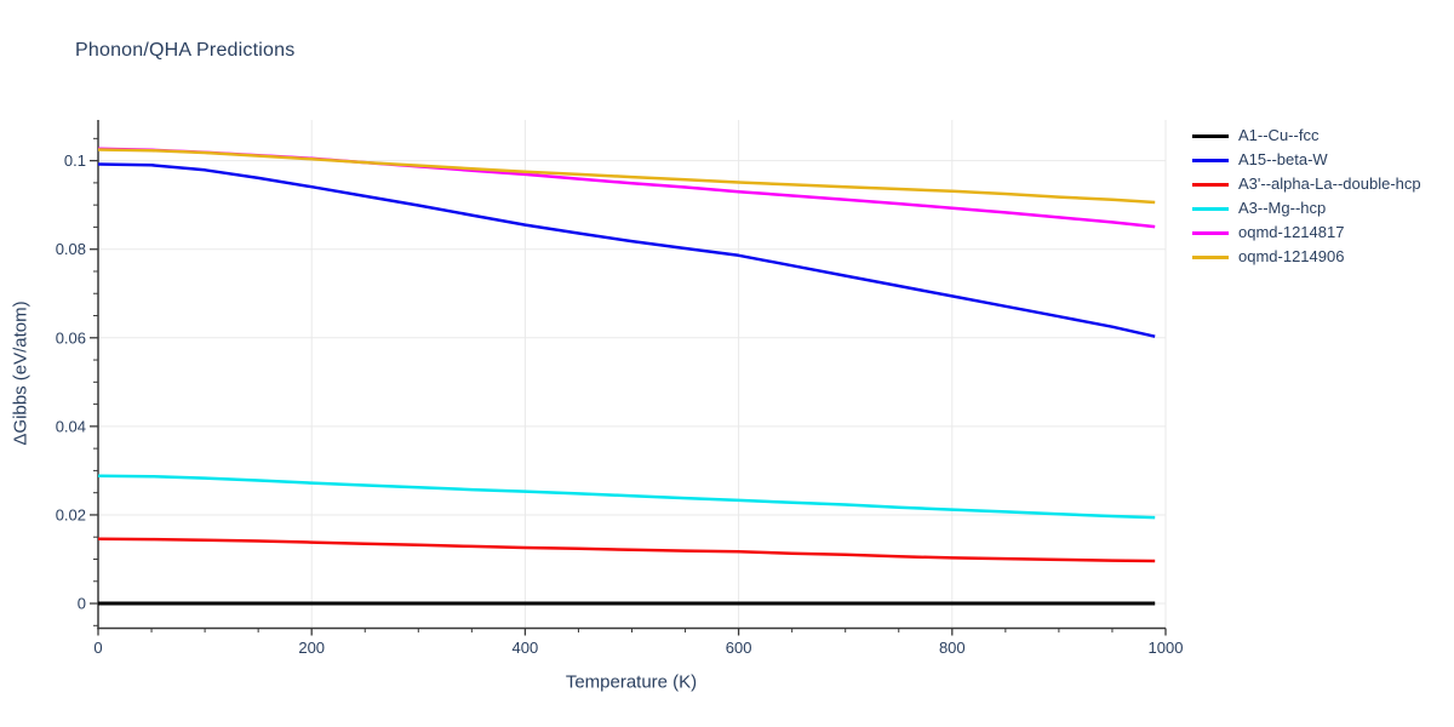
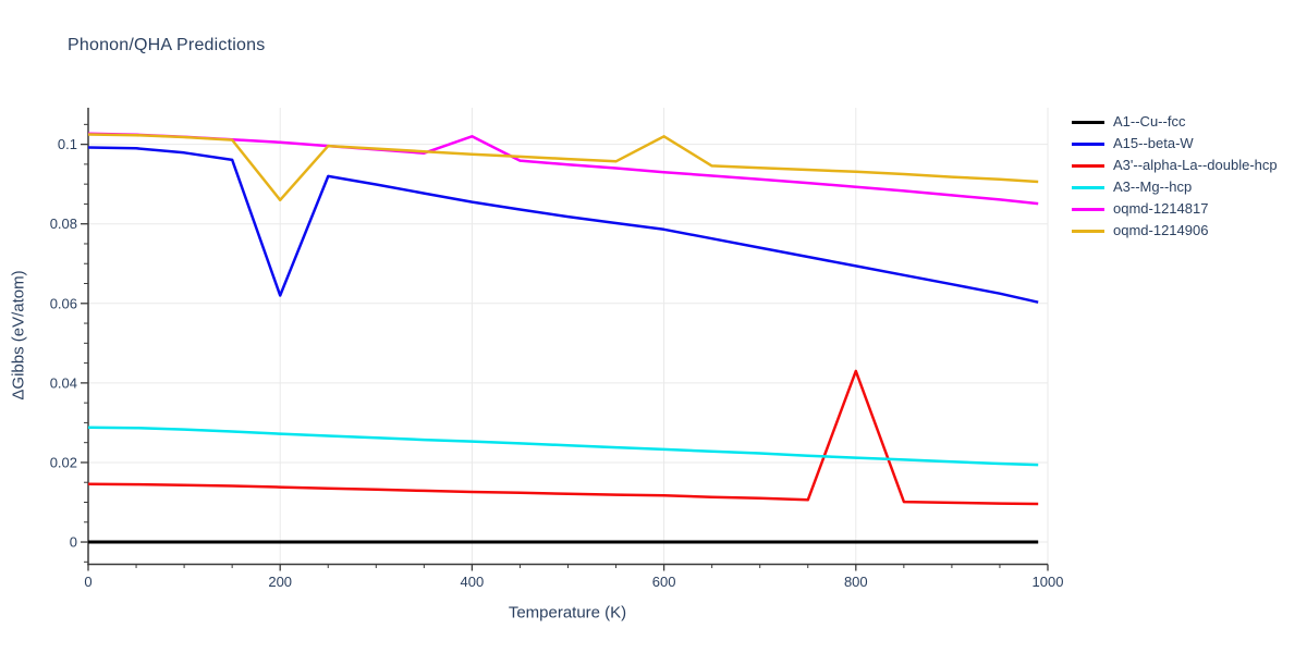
A15--beta-W/200: 0.094 -> 0.062
oqmd-1214906/200: 0.100 -> 0.086
oqmd-1214817/400: 0.097 -> 0.102
oqmd-1214906/600: 0.095 -> 0.102
A3'--alpha-La--double-hcp/800: 0.010 -> 0.043
